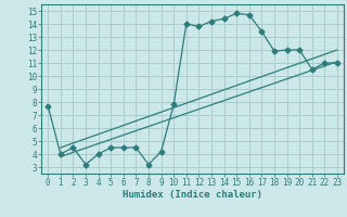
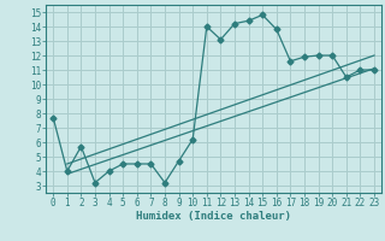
2: 4.5 -> 5.7
9: 4.2 -> 4.7
10: 7.8 -> 6.2
12: 13.8 -> 13.1
16: 14.7 -> 13.8
17: 13.4 -> 11.6
